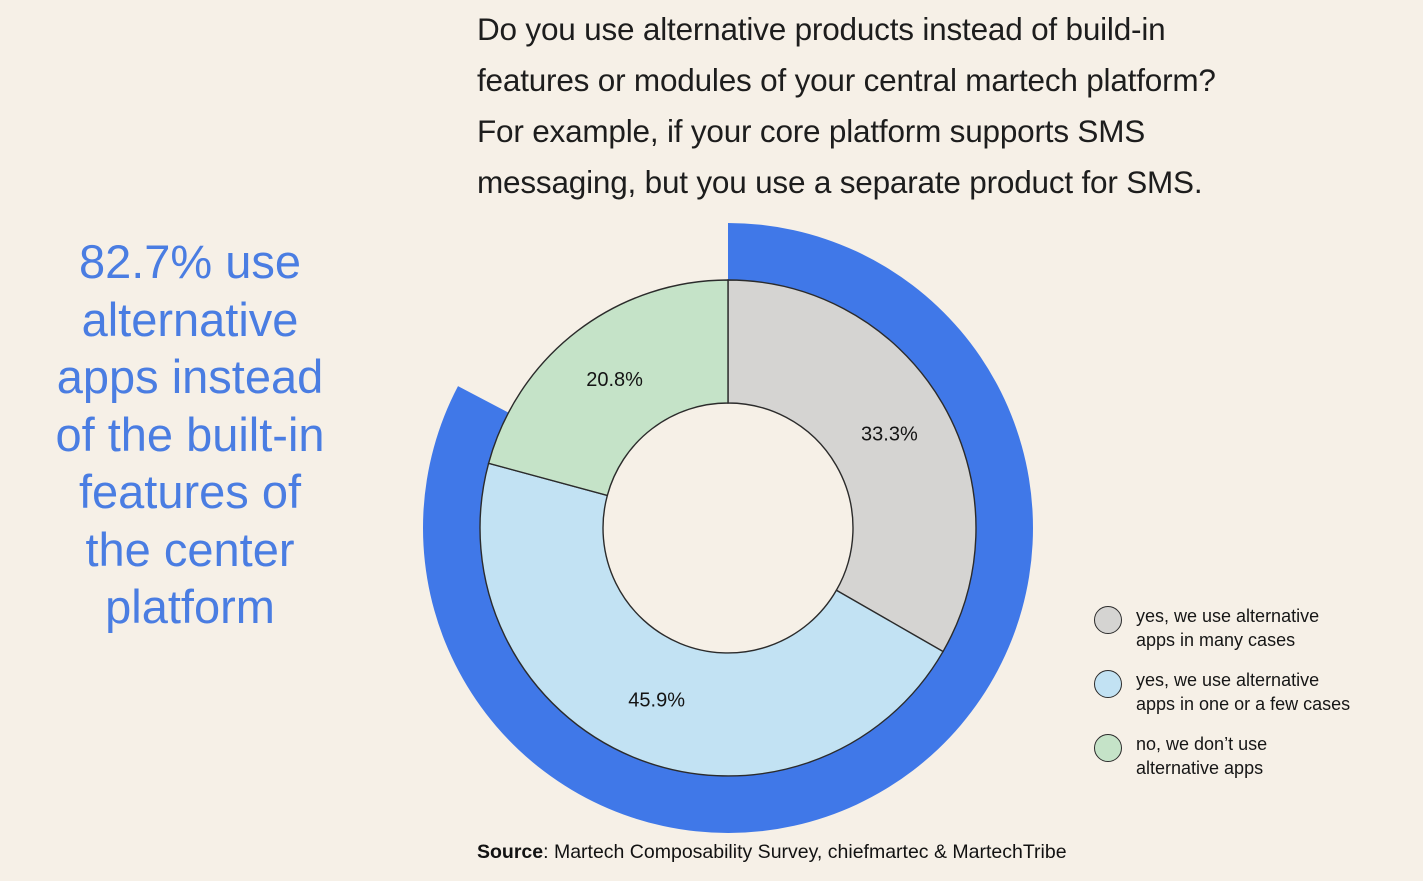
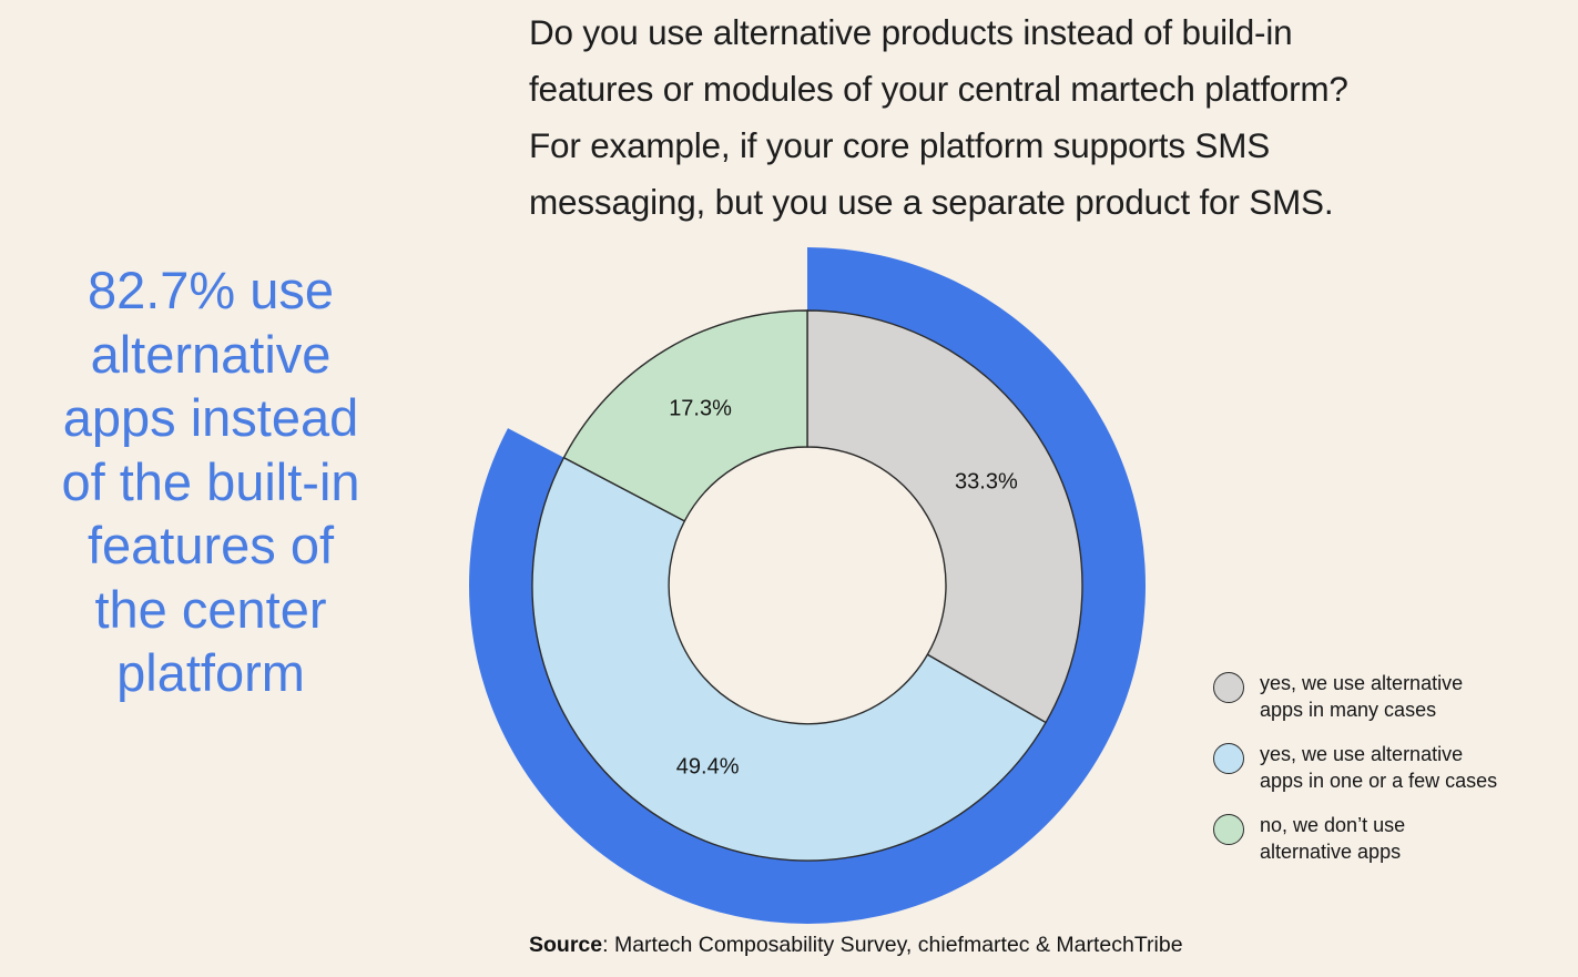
yes, we use alternative apps in one or a few cases: 45.9% -> 49.4%
no, we don’t use alternative apps: 20.8% -> 17.3%
